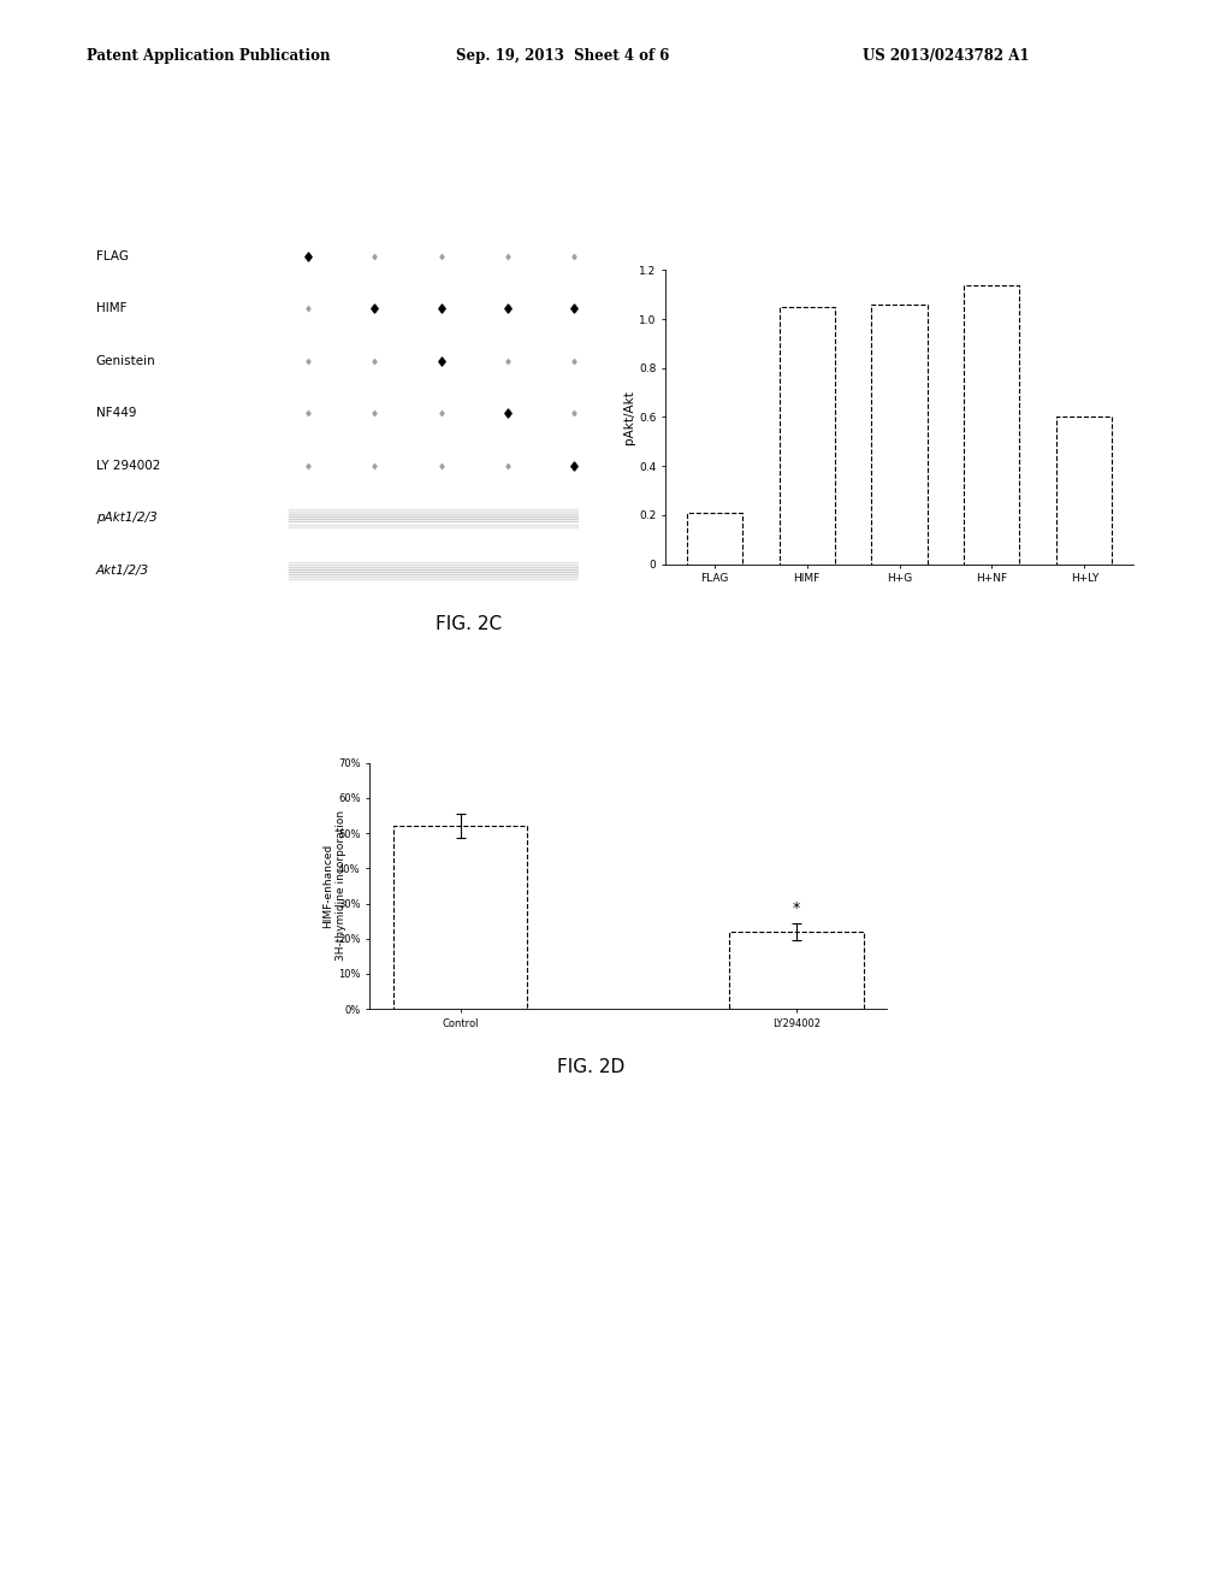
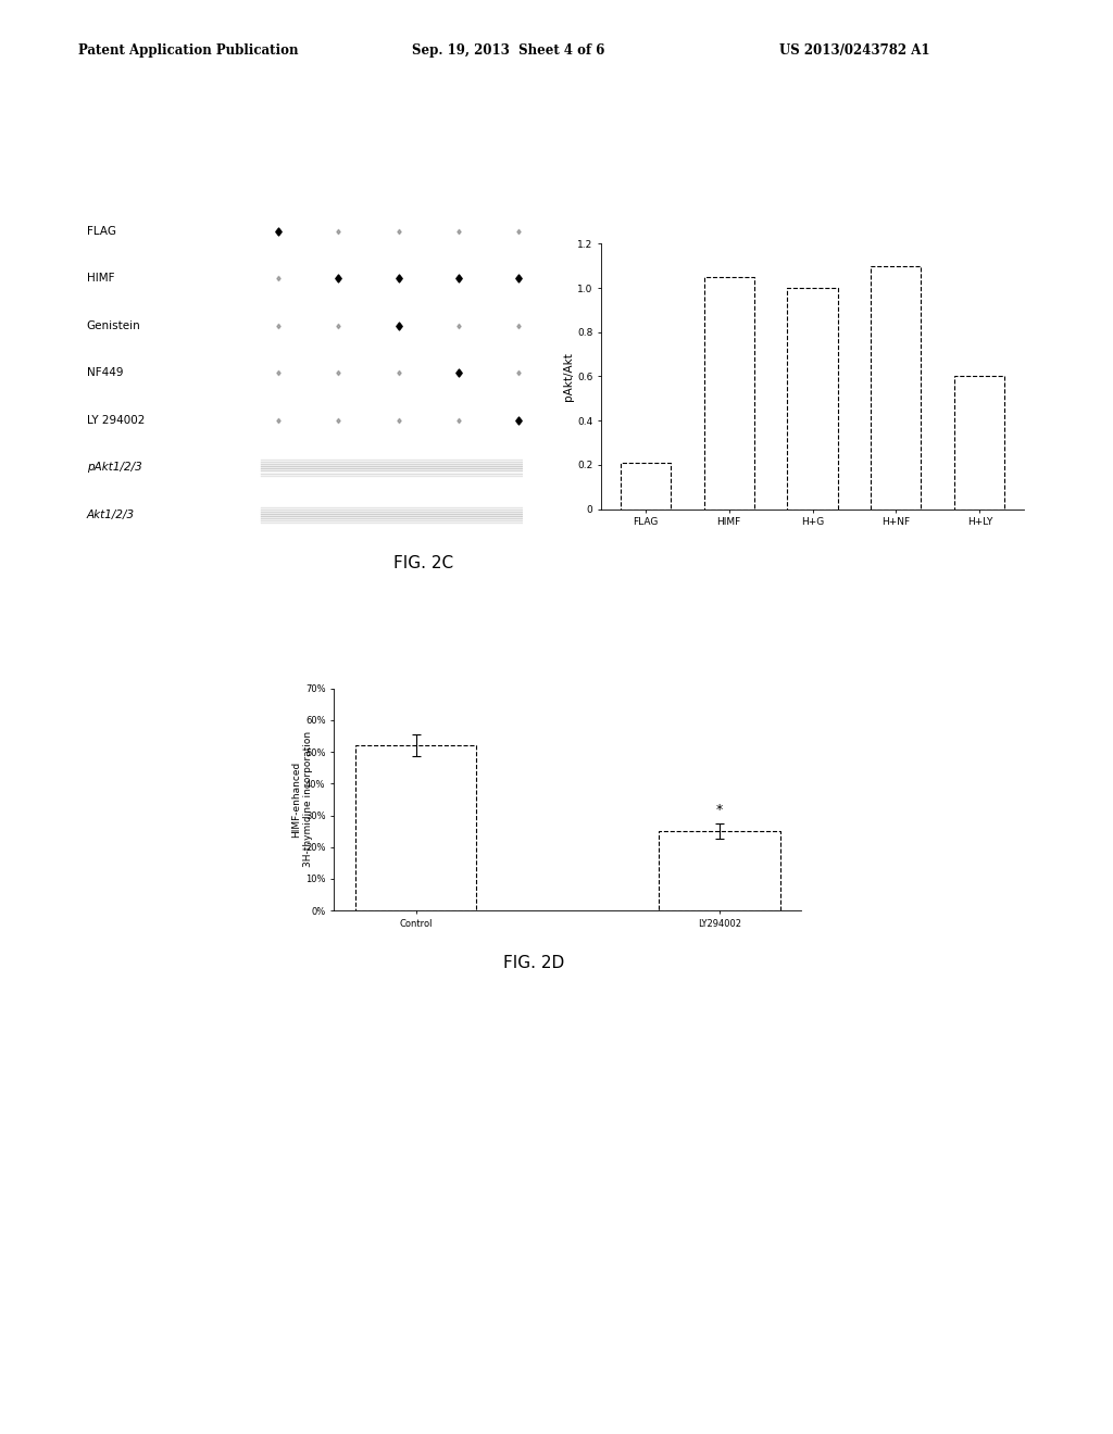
H+G: 1.06 -> 1.00
H+NF: 1.14 -> 1.10
LY294002: 22% -> 25%
